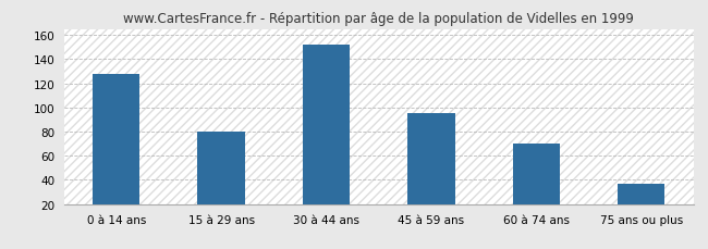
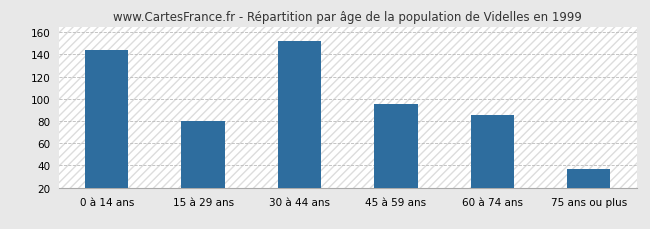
0 à 14 ans: 128 -> 144
60 à 74 ans: 70 -> 85
